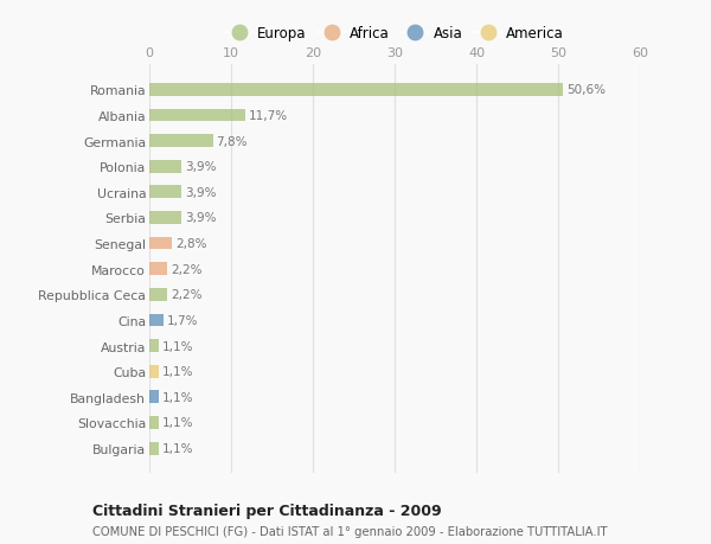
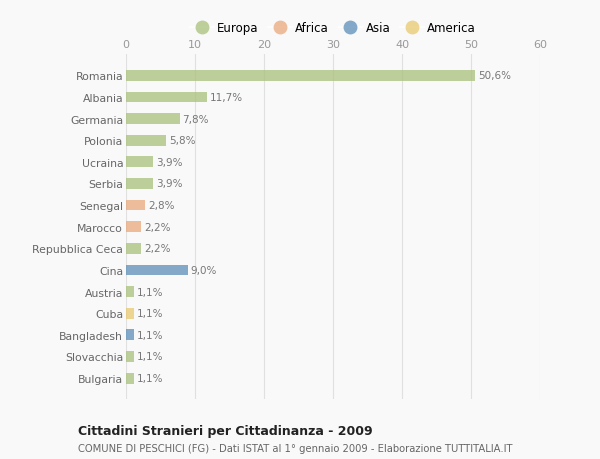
Polonia: 3,9% -> 5,8%
Cina: 1,7% -> 9,0%
